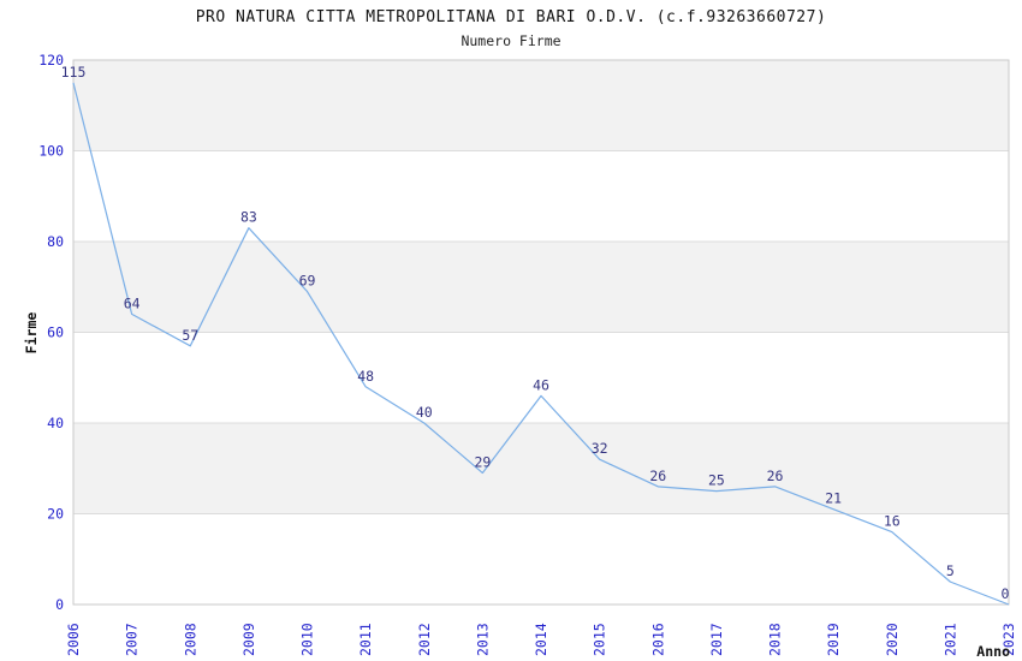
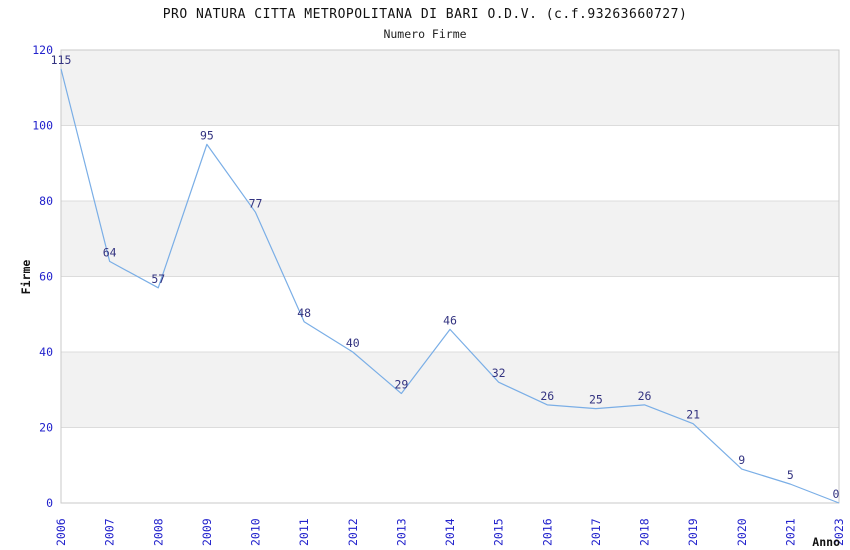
2009: 83 -> 95
2010: 69 -> 77
2020: 16 -> 9
